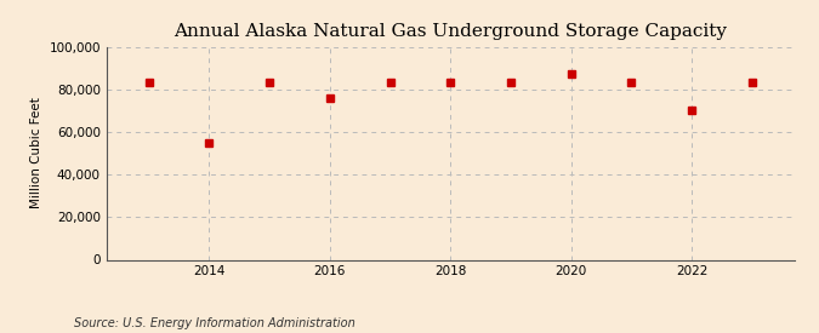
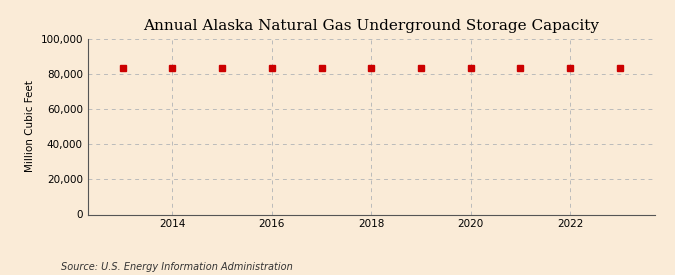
2014: 55,000 -> 83,000
2016: 76,000 -> 83,000
2020: 87,000 -> 83,000
2022: 70,000 -> 83,000
